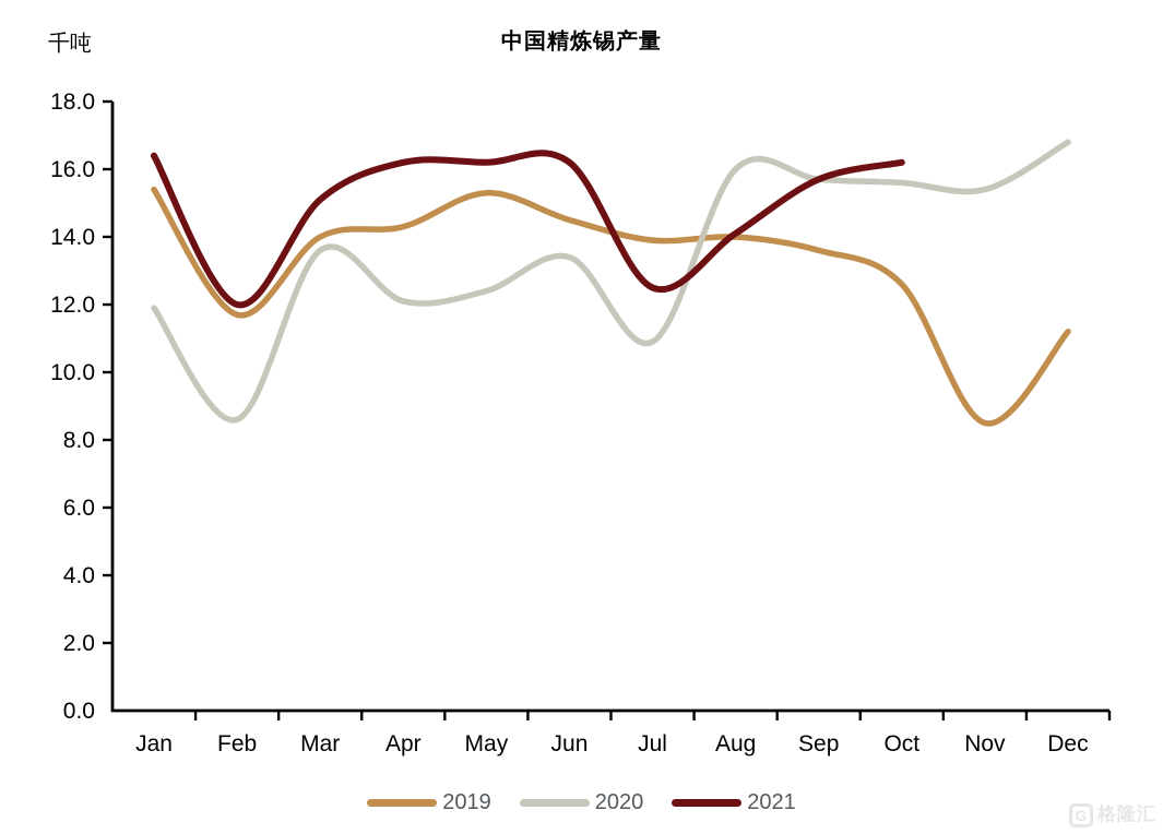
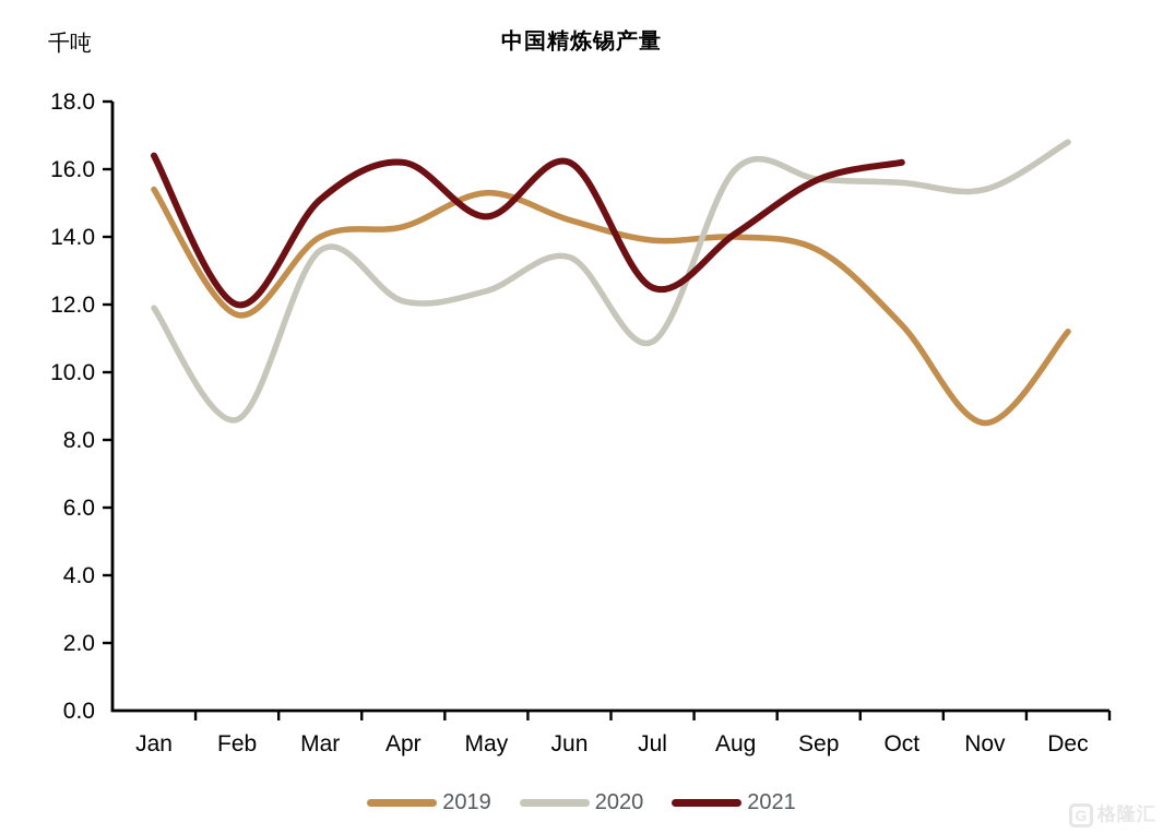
2021/May: 16.2 -> 14.6
2019/Oct: 12.6 -> 11.4
